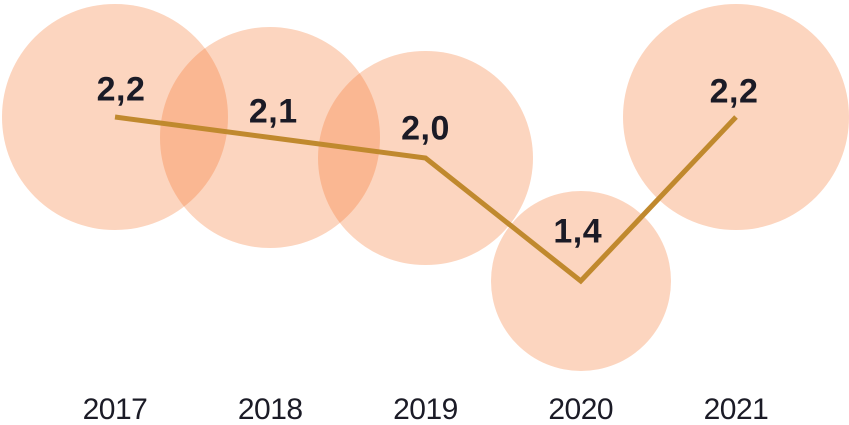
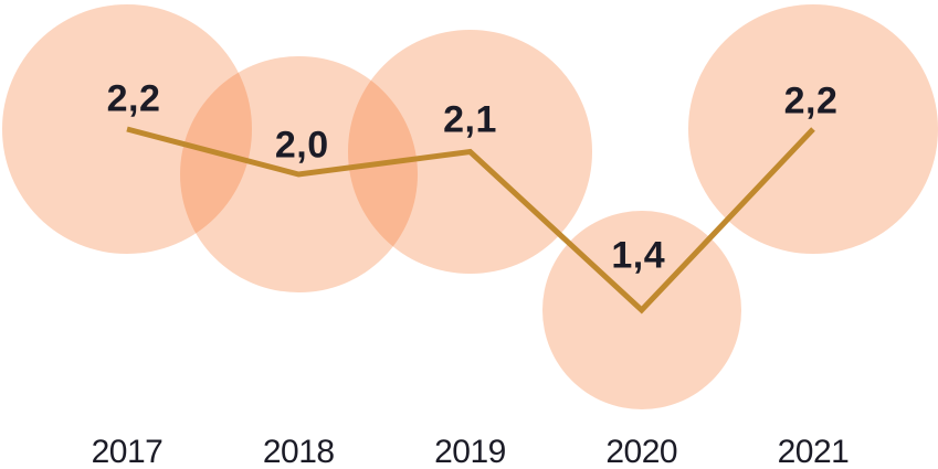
2018: 2,1 -> 2,0
2019: 2,0 -> 2,1
